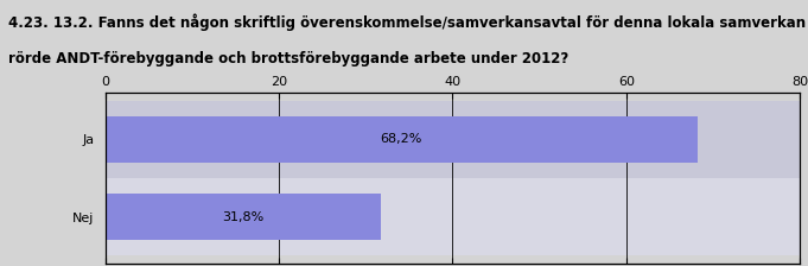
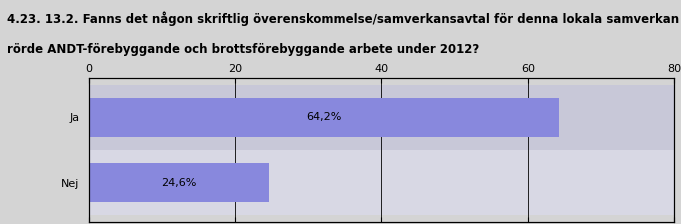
Ja: 68,2% -> 64,2%
Nej: 31,8% -> 24,6%
